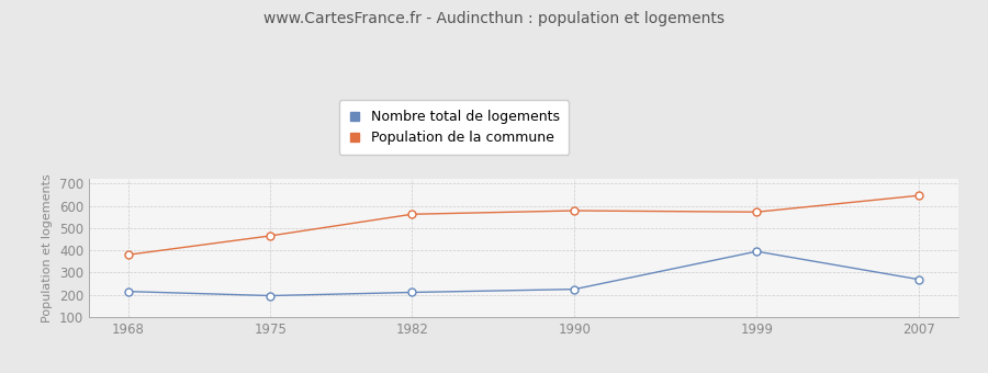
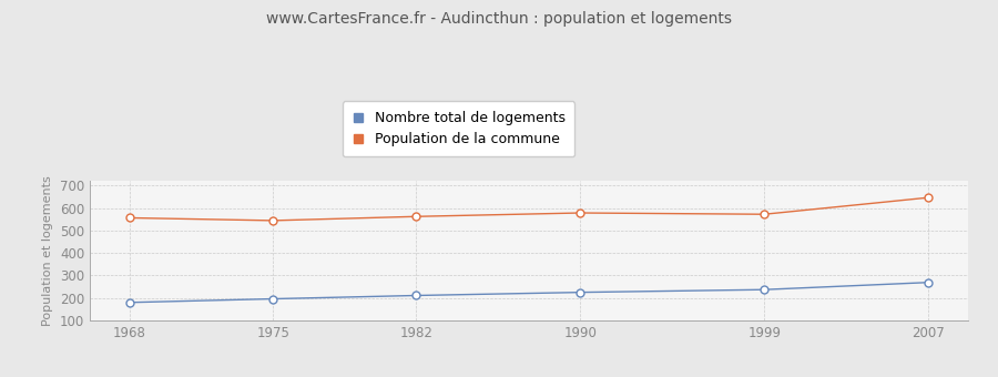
Nombre total de logements/1968: 215 -> 180
Population de la commune/1968: 380 -> 556
Population de la commune/1975: 465 -> 544
Nombre total de logements/1999: 395 -> 237
